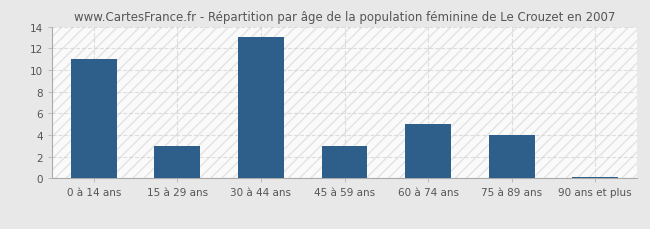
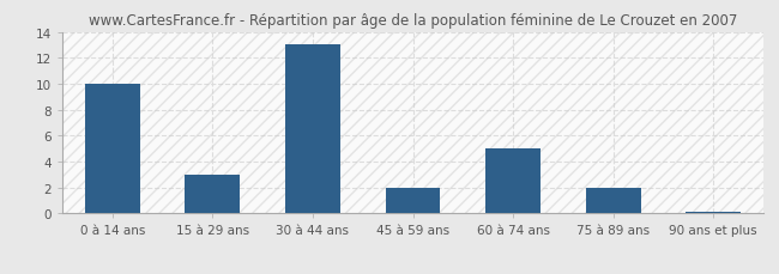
0 à 14 ans: 11.0 -> 10.0
45 à 59 ans: 3.0 -> 2.0
75 à 89 ans: 4.0 -> 2.0
